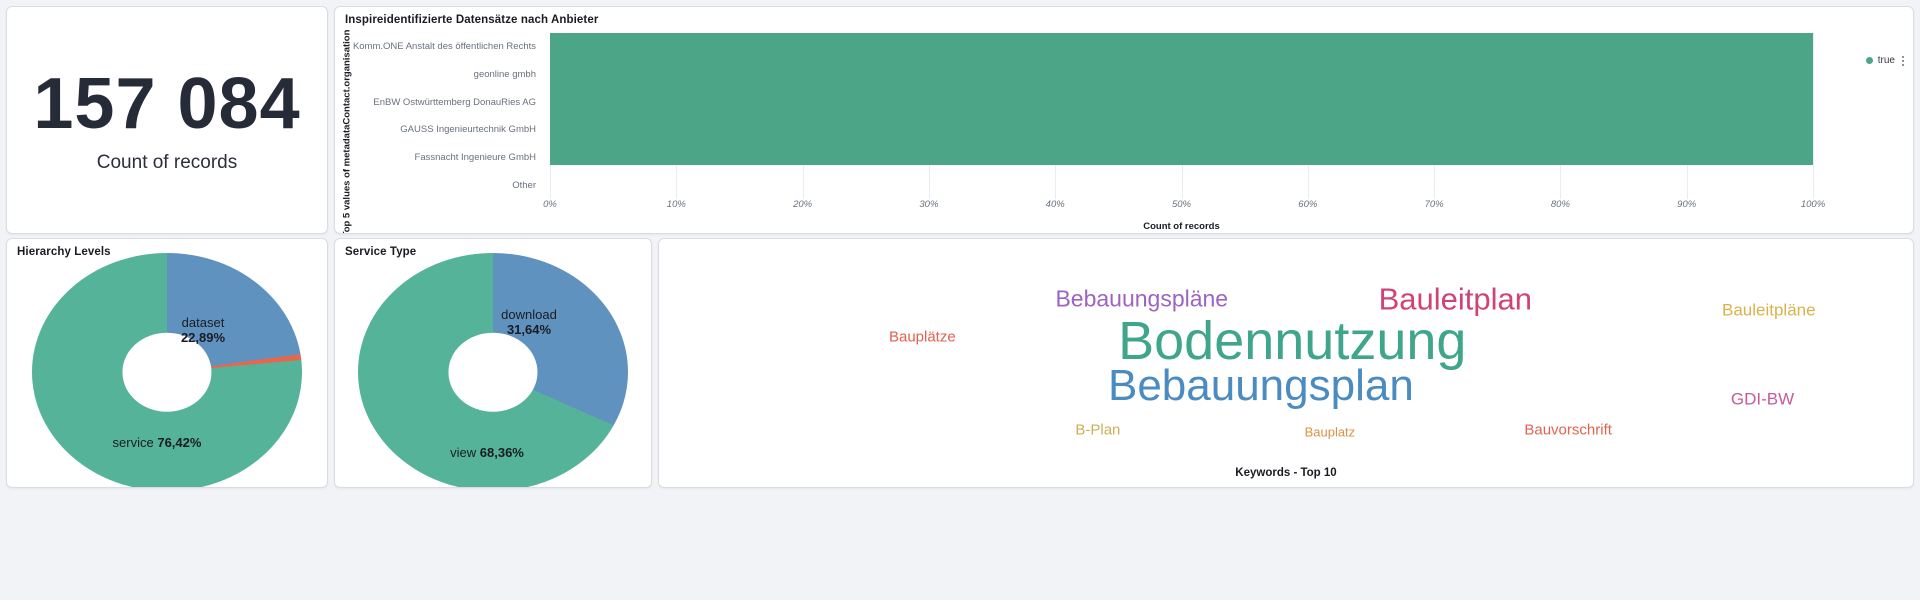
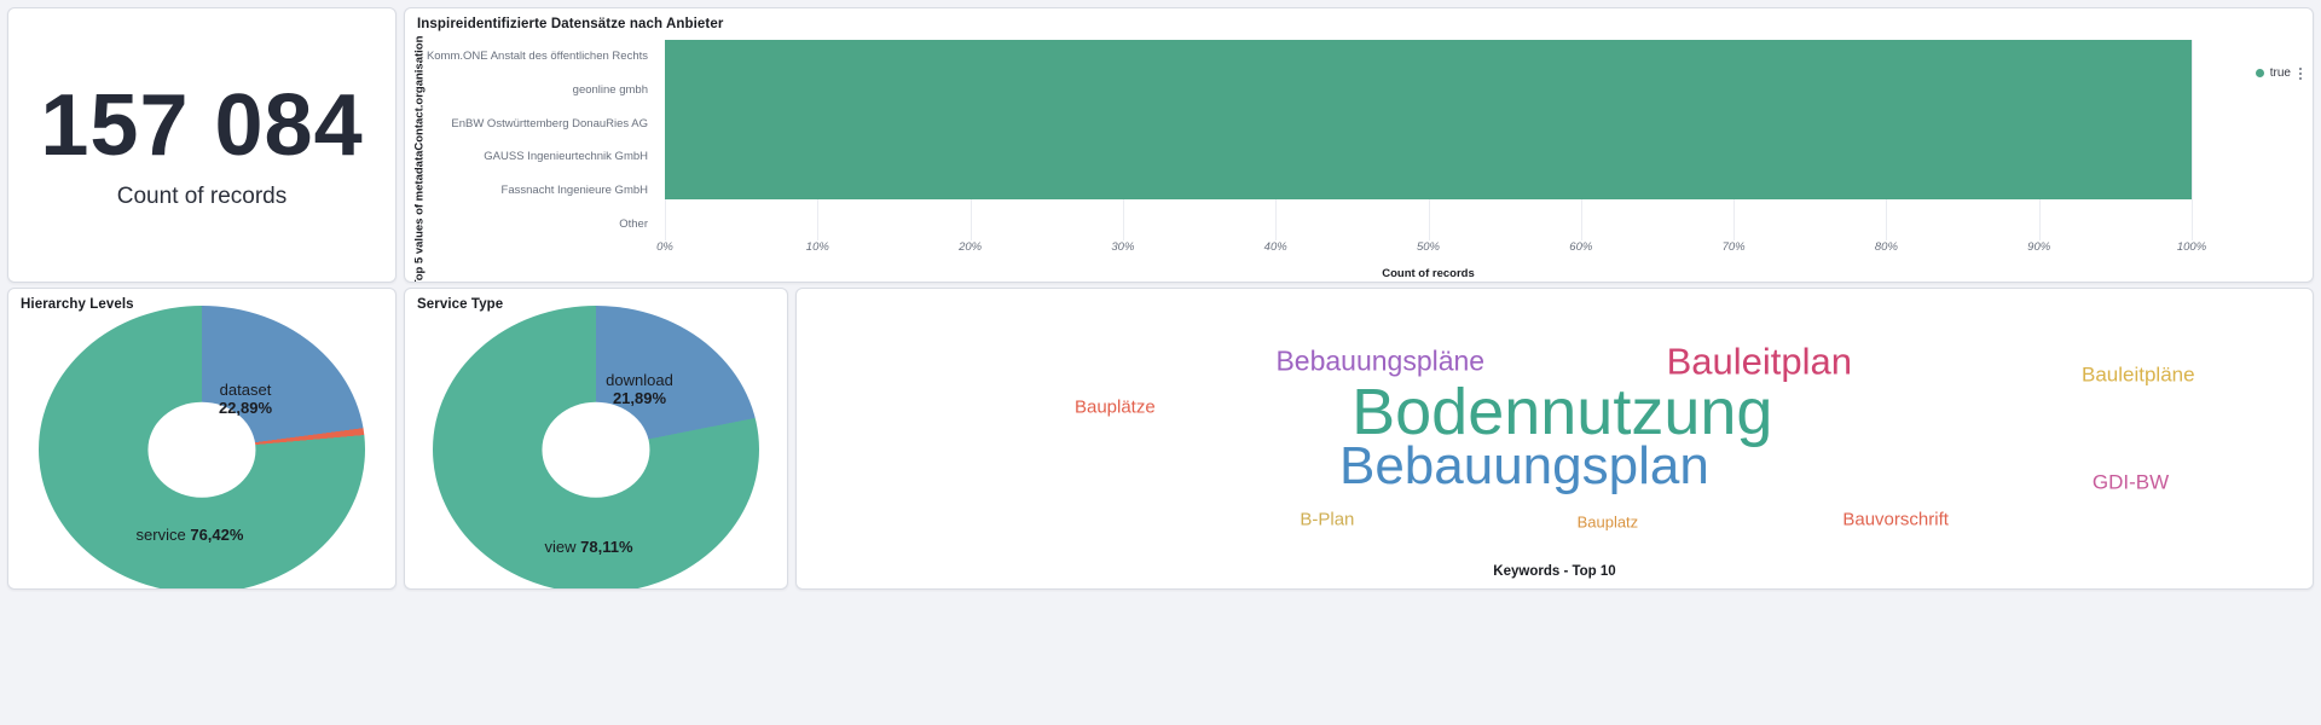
Service Type/view: 68,36% -> 78,11%
Service Type/download: 31,64% -> 21,89%
